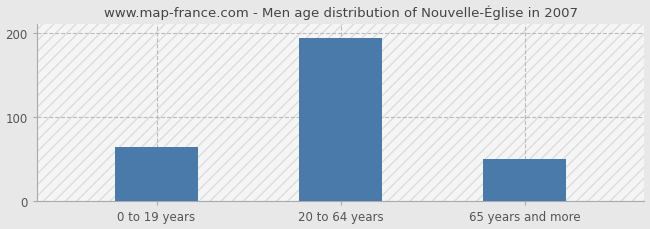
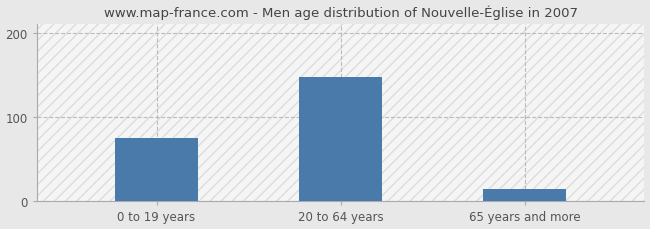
0 to 19 years: 64 -> 75
20 to 64 years: 194 -> 148
65 years and more: 50 -> 15
